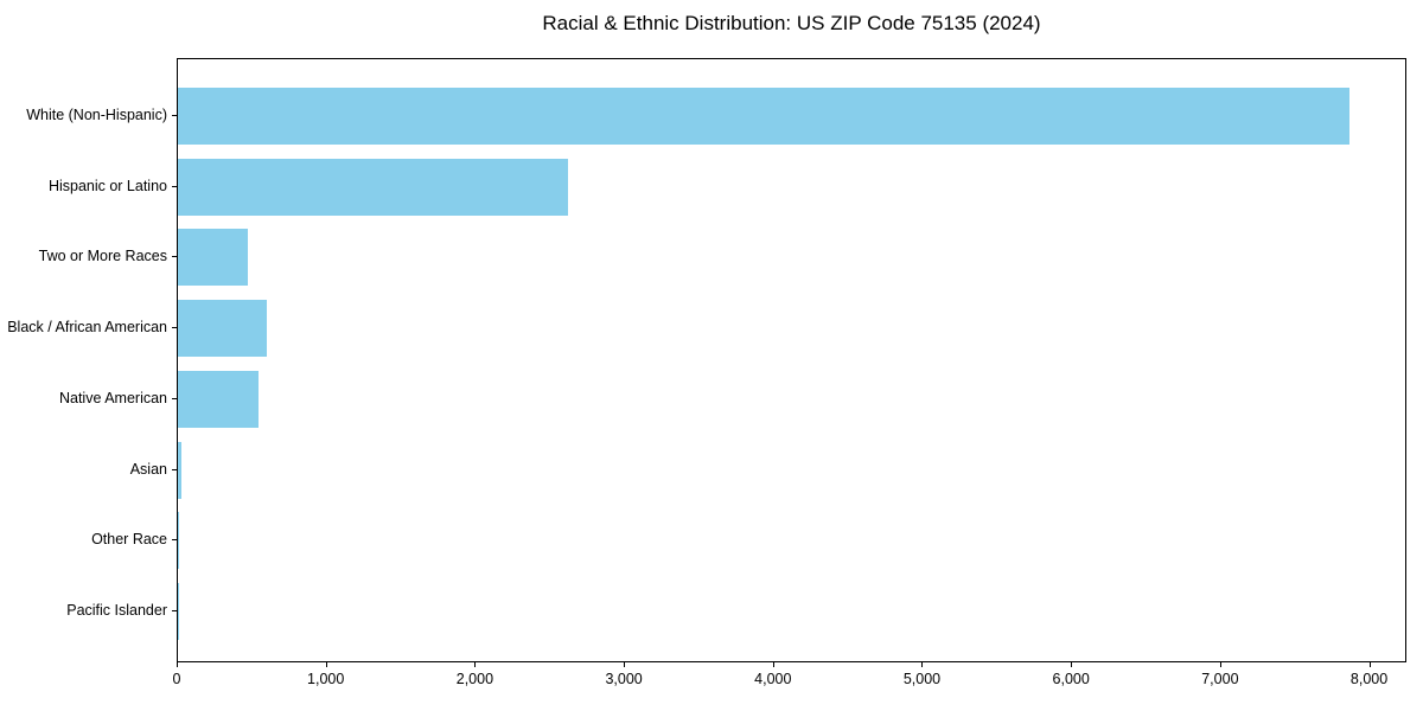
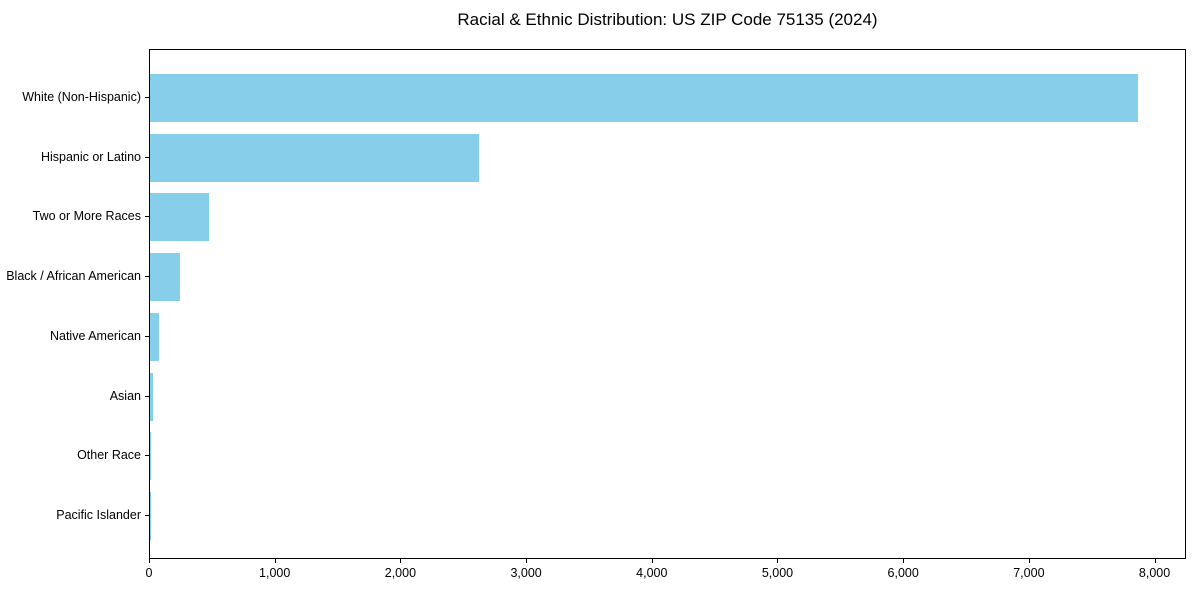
Black / African American: 600 -> 240
Native American: 540 -> 70
